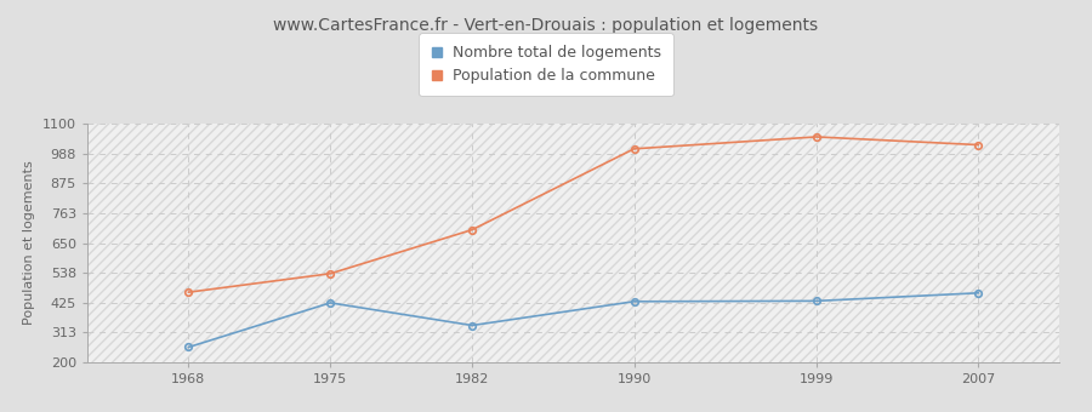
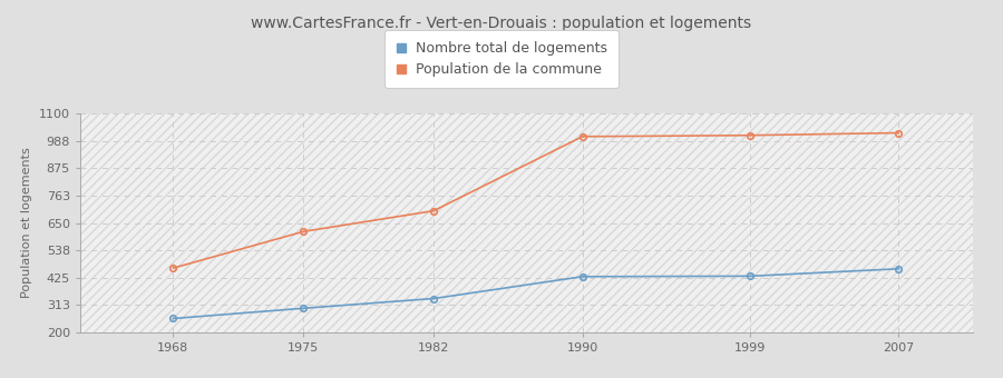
Nombre total de logements/1975: 425 -> 300
Population de la commune/1975: 535 -> 615
Population de la commune/1999: 1050 -> 1010
